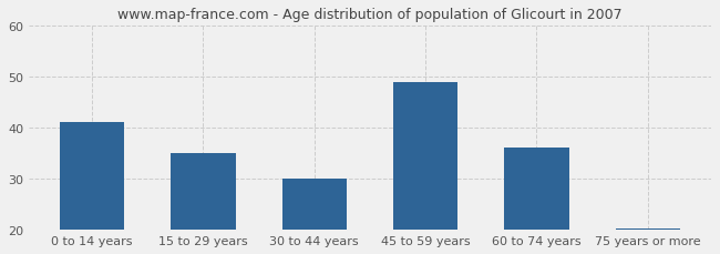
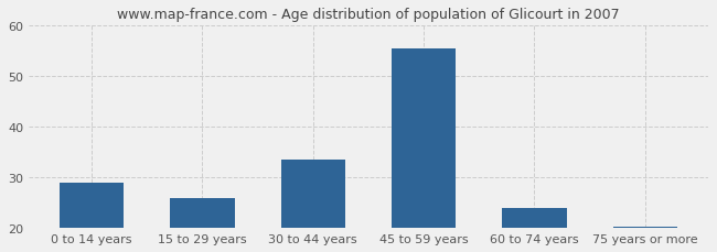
0 to 14 years: 41.0 -> 29.0
15 to 29 years: 35.0 -> 26.0
30 to 44 years: 30.0 -> 33.5
45 to 59 years: 49.0 -> 55.5
60 to 74 years: 36.0 -> 24.0
